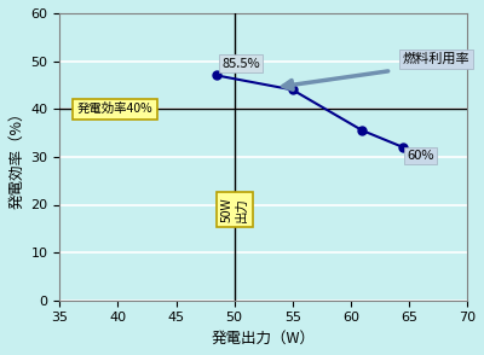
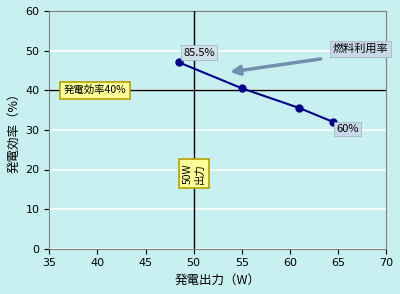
55: 44.0 -> 40.5
